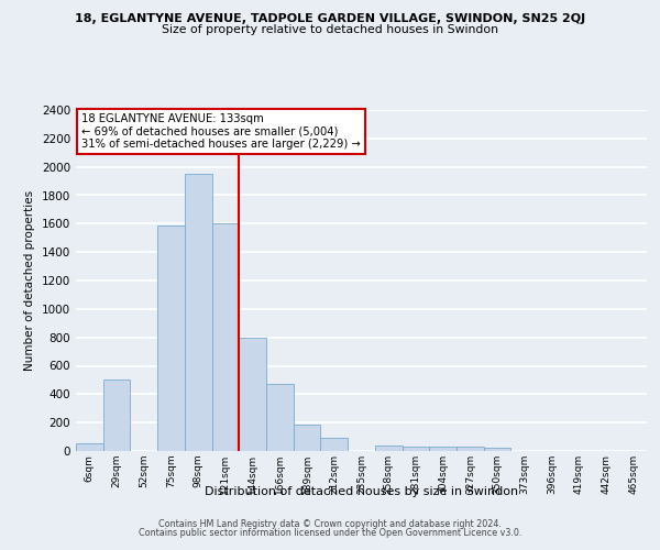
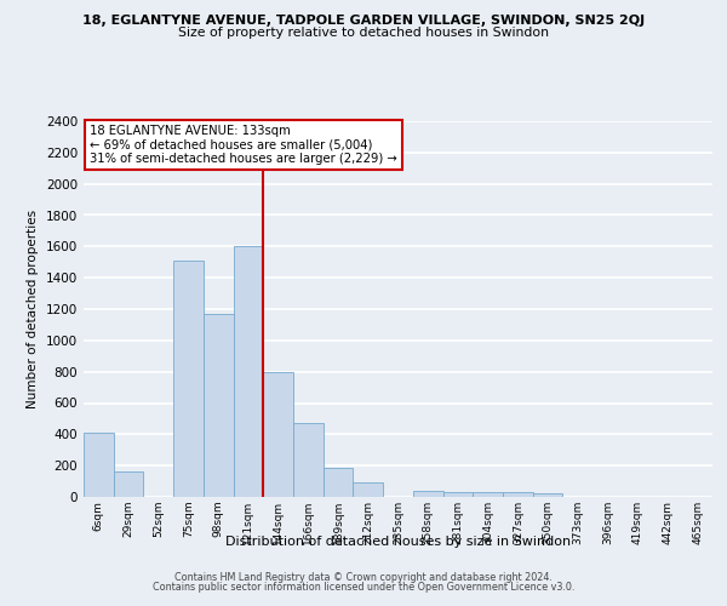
6sqm: 60 -> 410
29sqm: 500 -> 160
75sqm: 1590 -> 1510
98sqm: 1950 -> 1170
